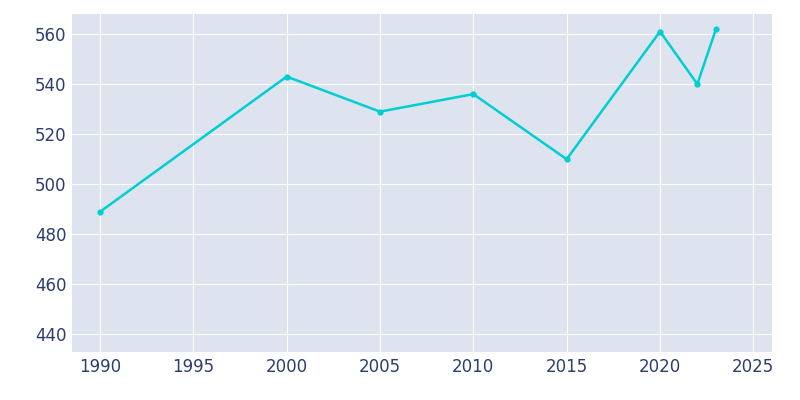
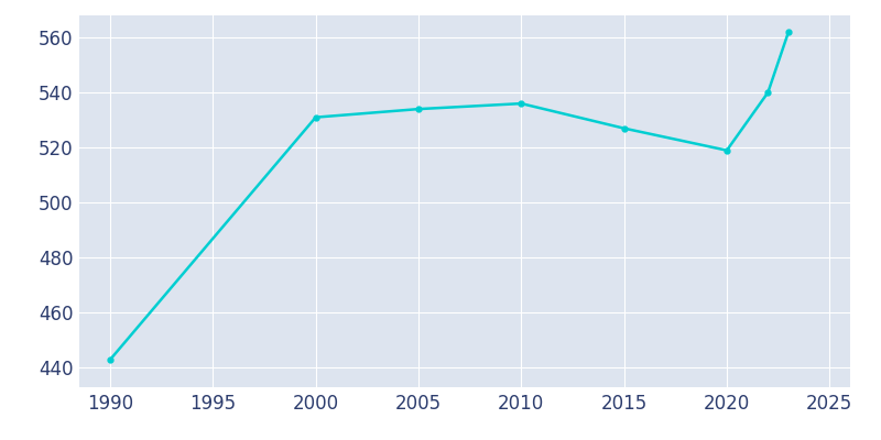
1990: 489 -> 443
2000: 543 -> 531
2005: 529 -> 534
2015: 510 -> 527
2020: 561 -> 519
